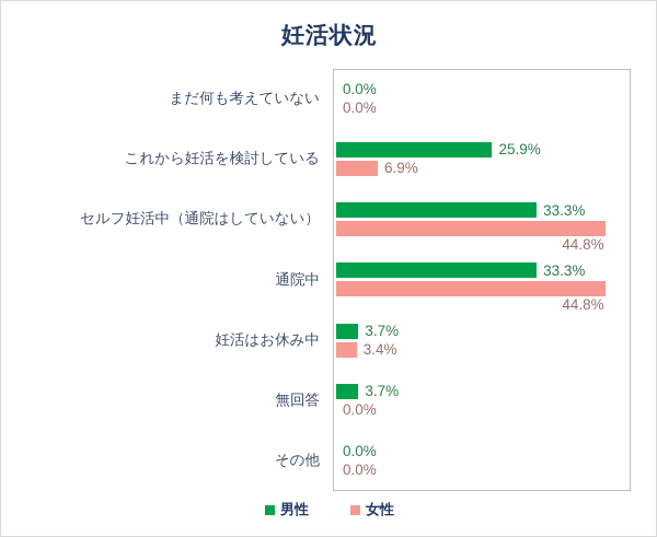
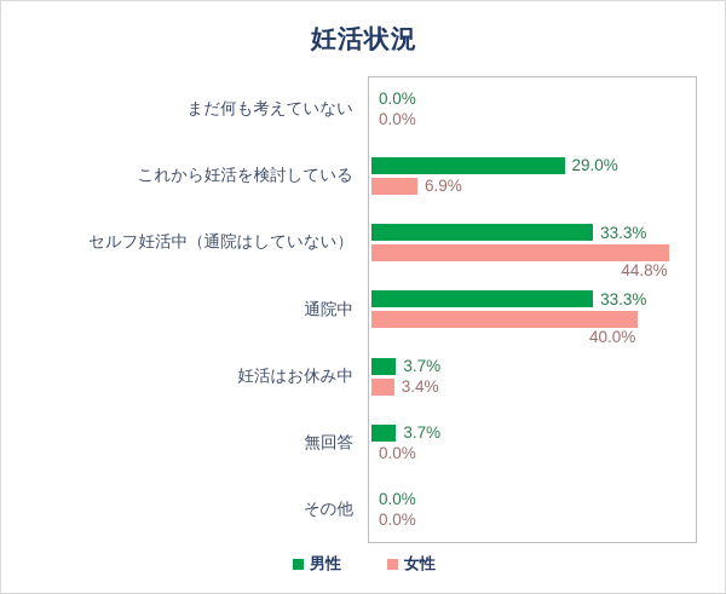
男性/これから妊活を検討している: 25.9% -> 29.0%
女性/通院中: 44.8% -> 40.0%
